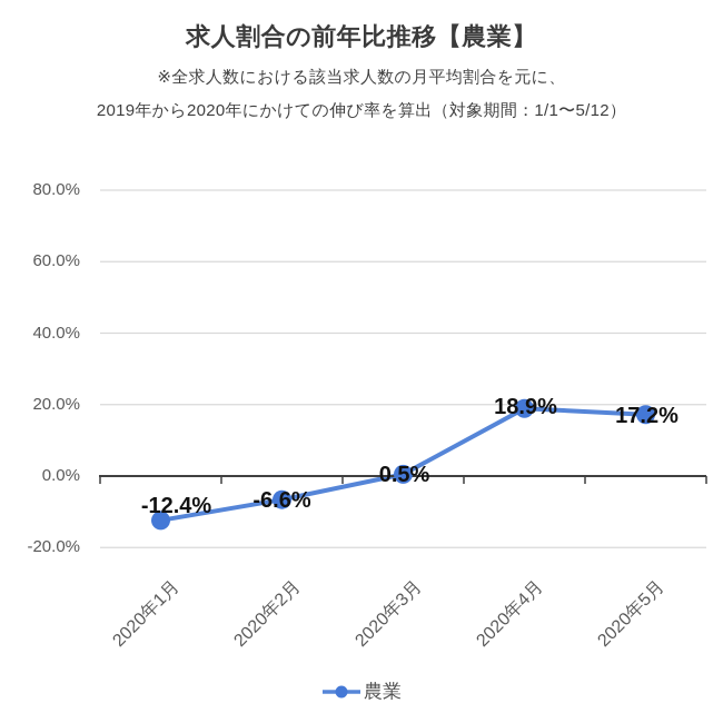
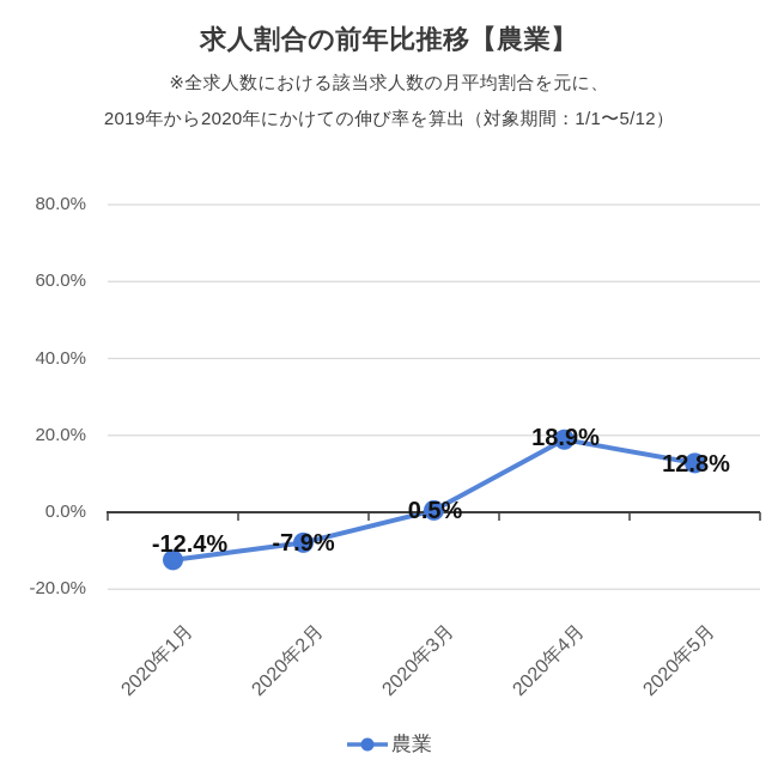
2020年2月: -6.6% -> -7.9%
2020年5月: 17.2% -> 12.8%
